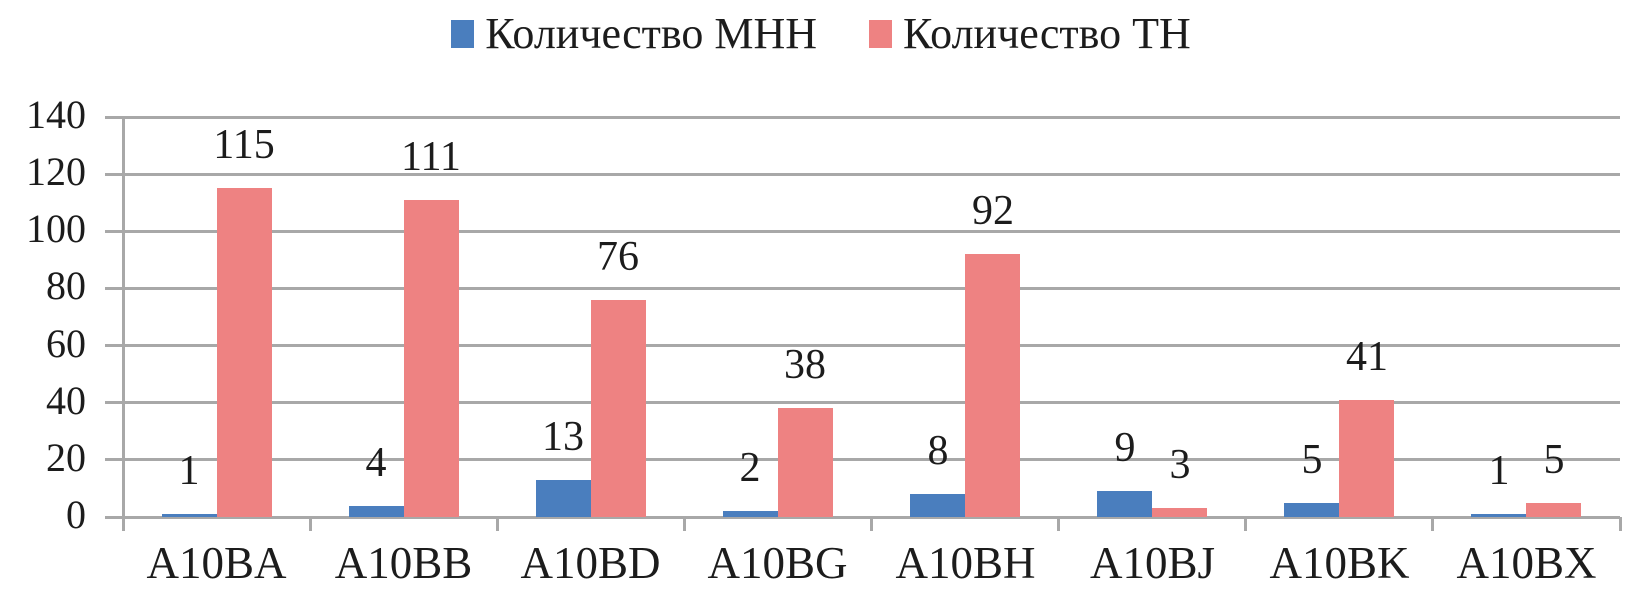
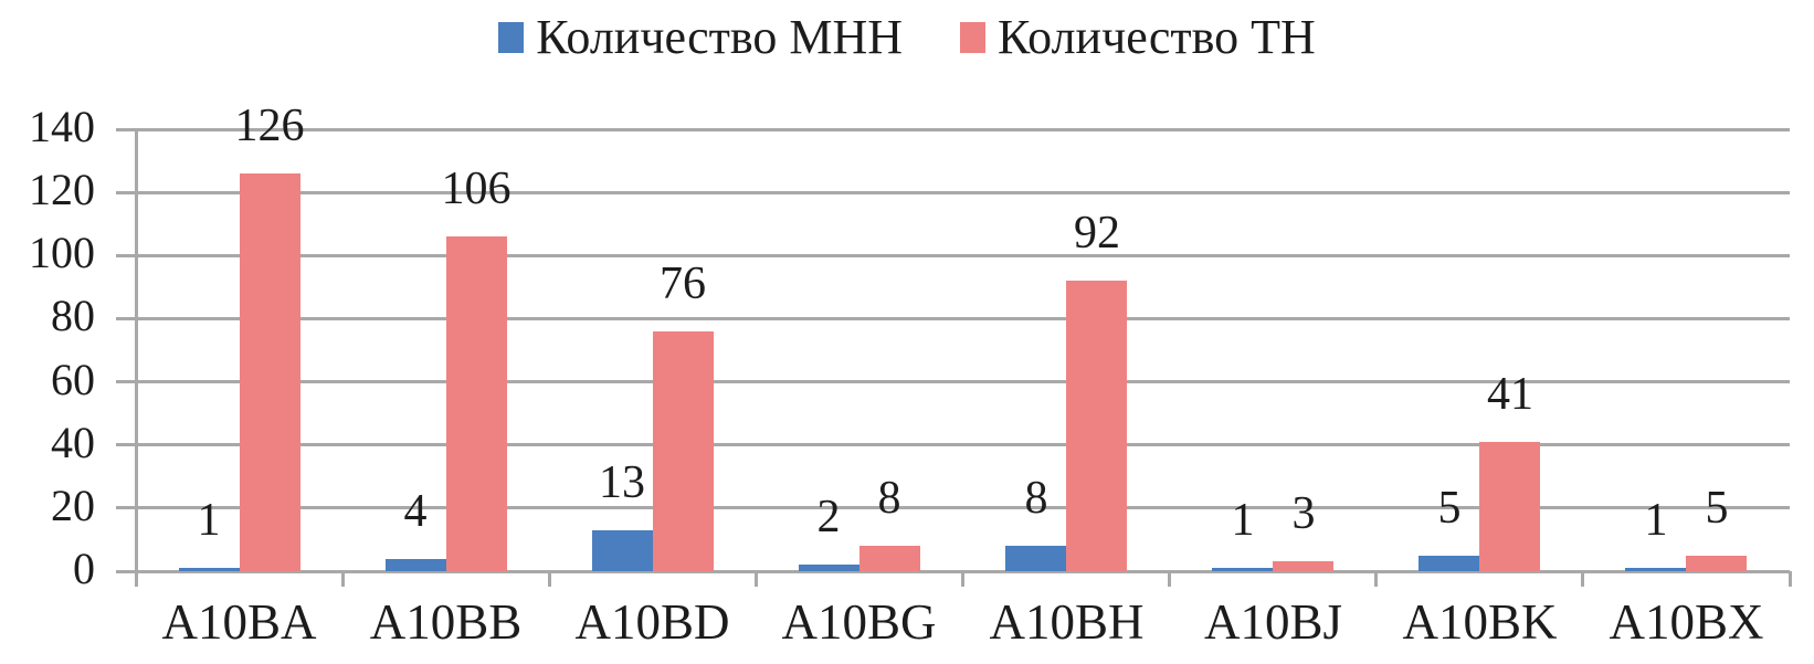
Количество ТН/A10BA: 115 -> 126
Количество ТН/A10BB: 111 -> 106
Количество ТН/A10BG: 38 -> 8
Количество МНН/A10BJ: 9 -> 1
